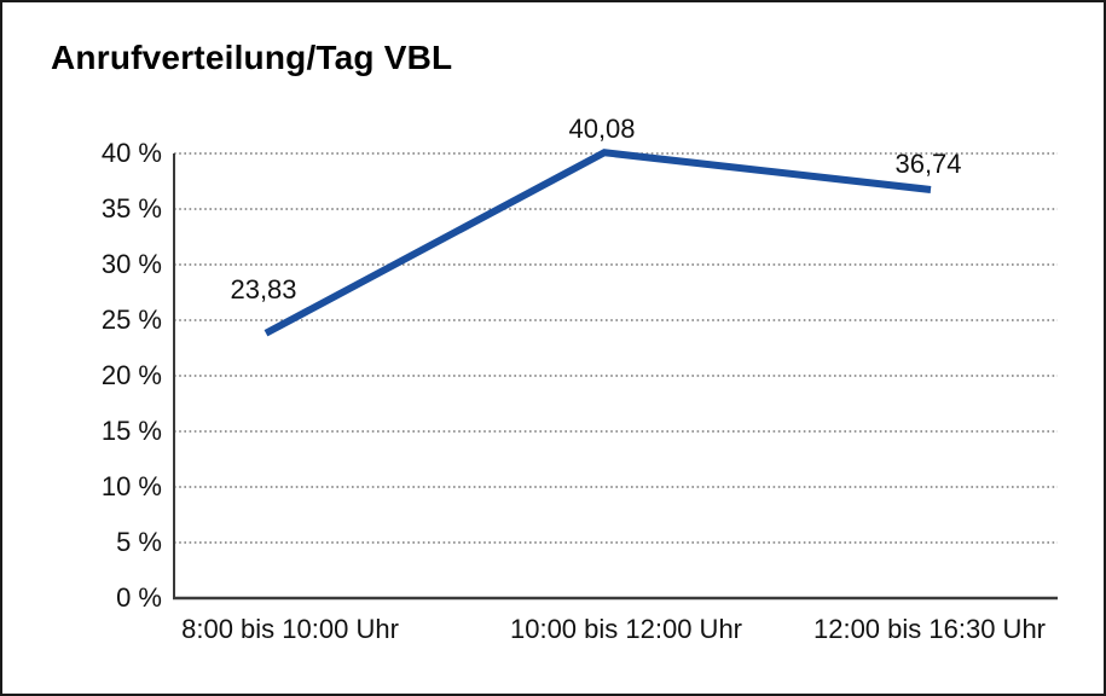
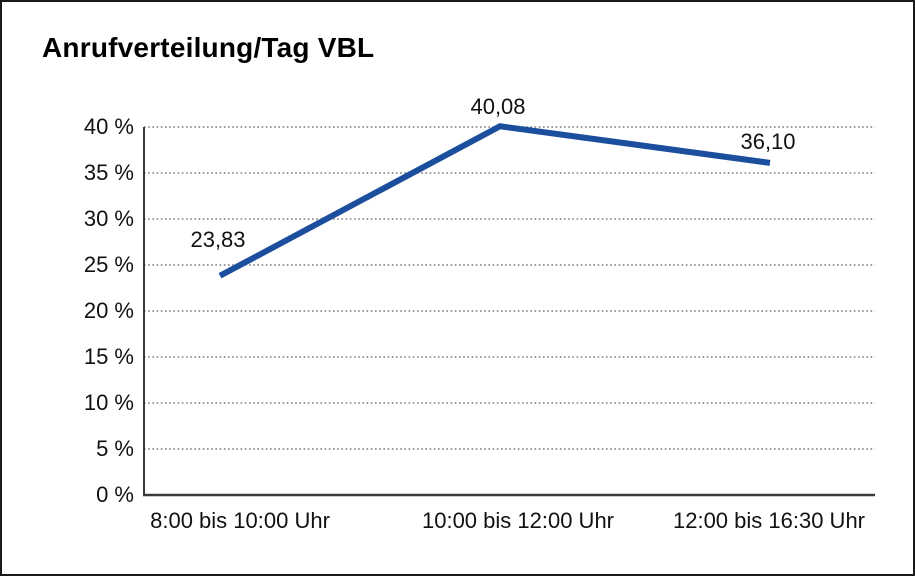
12:00 bis 16:30 Uhr: 36,74 -> 36,10
